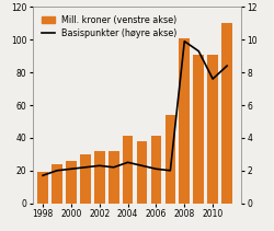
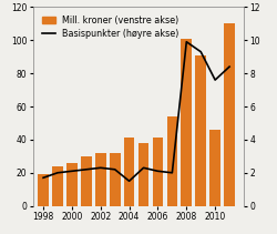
Basispunkter (høyre akse)/2004: 2.5 -> 1.5
Mill. kroner (venstre akse)/2010: 91 -> 46
